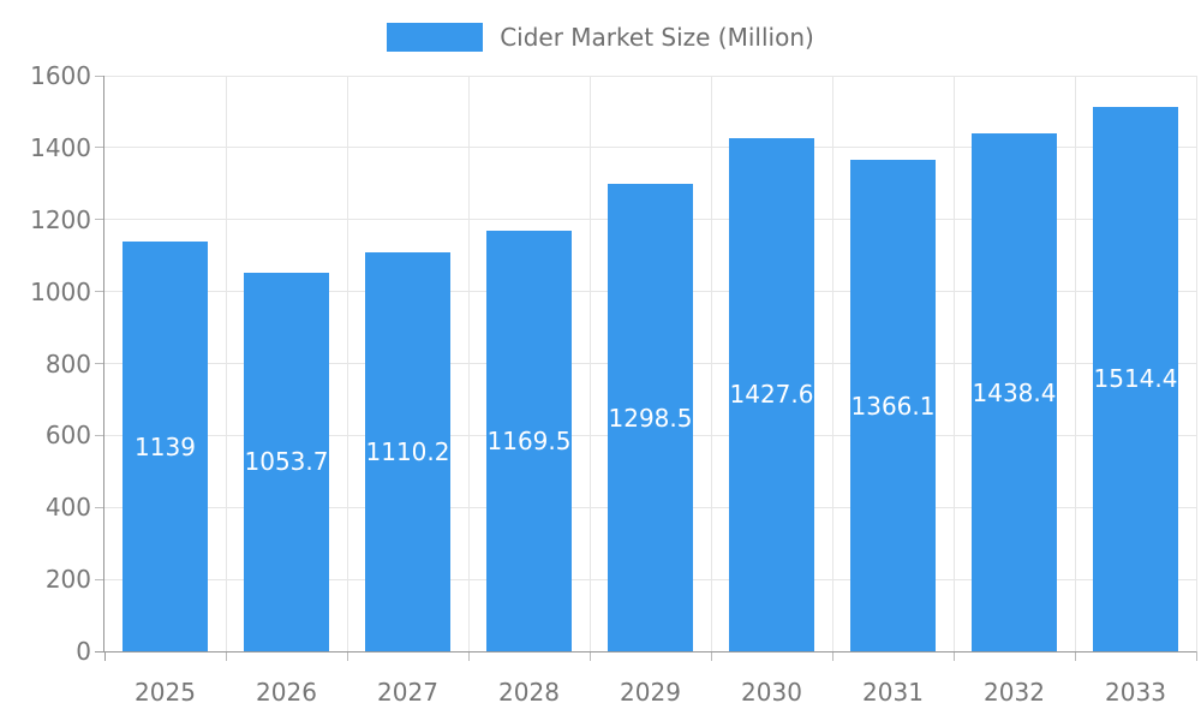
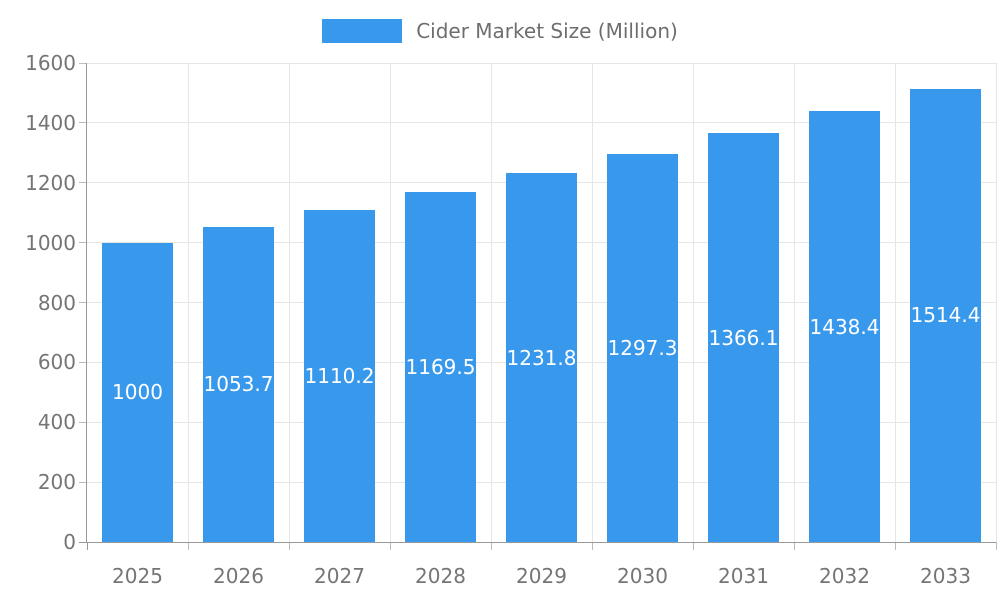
2025: 1139 -> 1000
2029: 1298.5 -> 1231.8
2030: 1427.6 -> 1297.3
